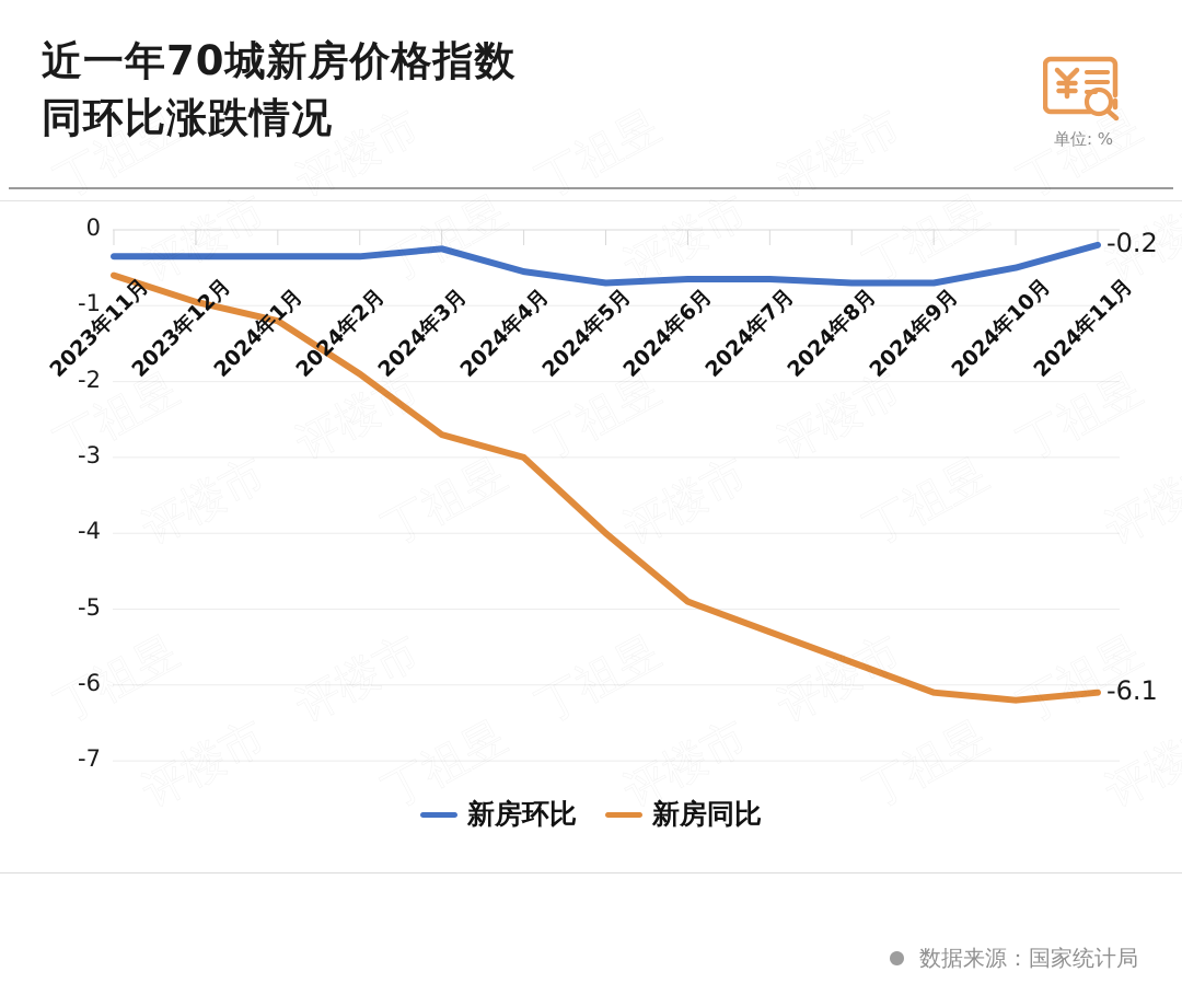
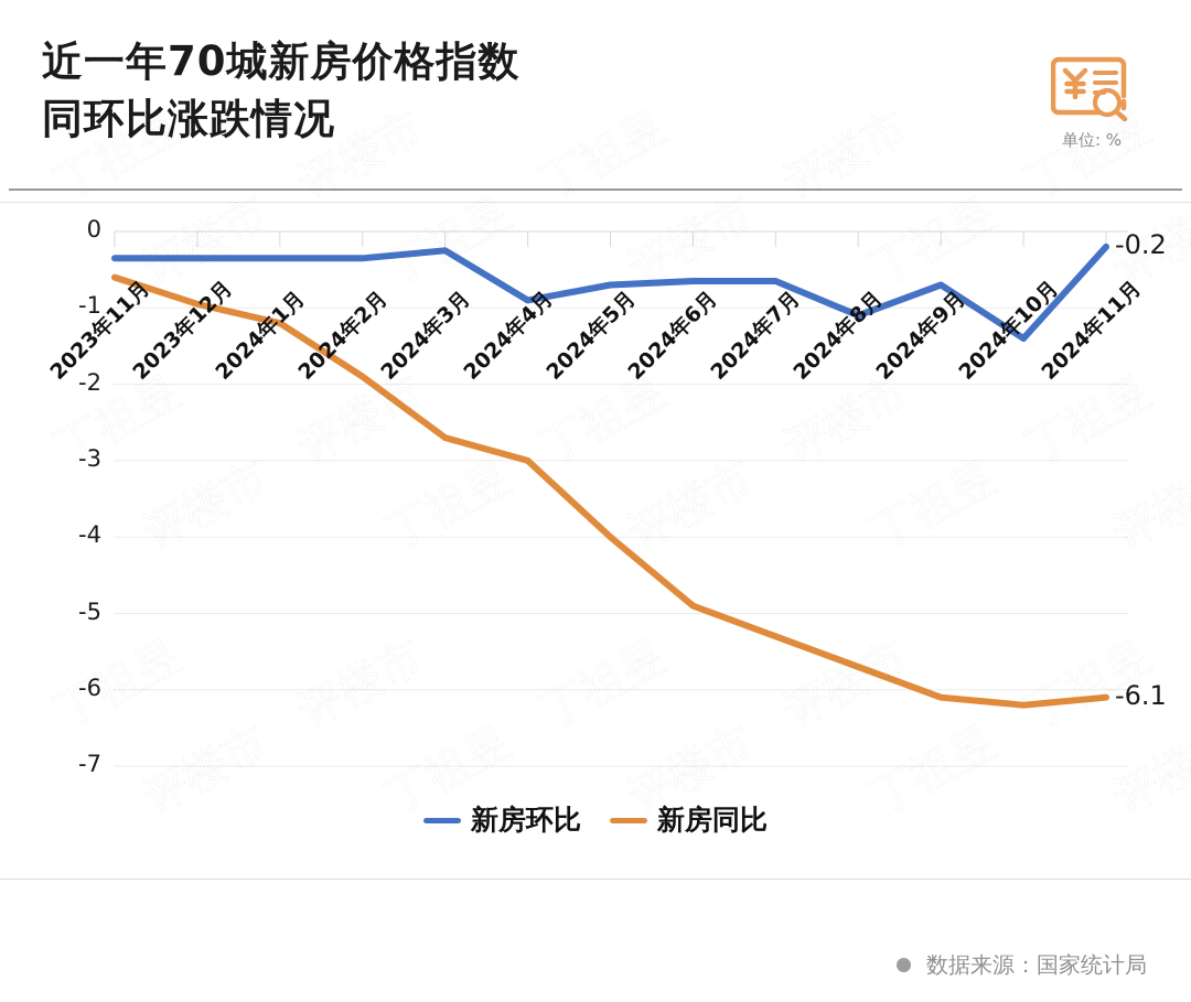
新房环比/2024年4月: -0.6 -> -0.9
新房环比/2024年8月: -0.7 -> -1.1
新房环比/2024年10月: -0.5 -> -1.4
